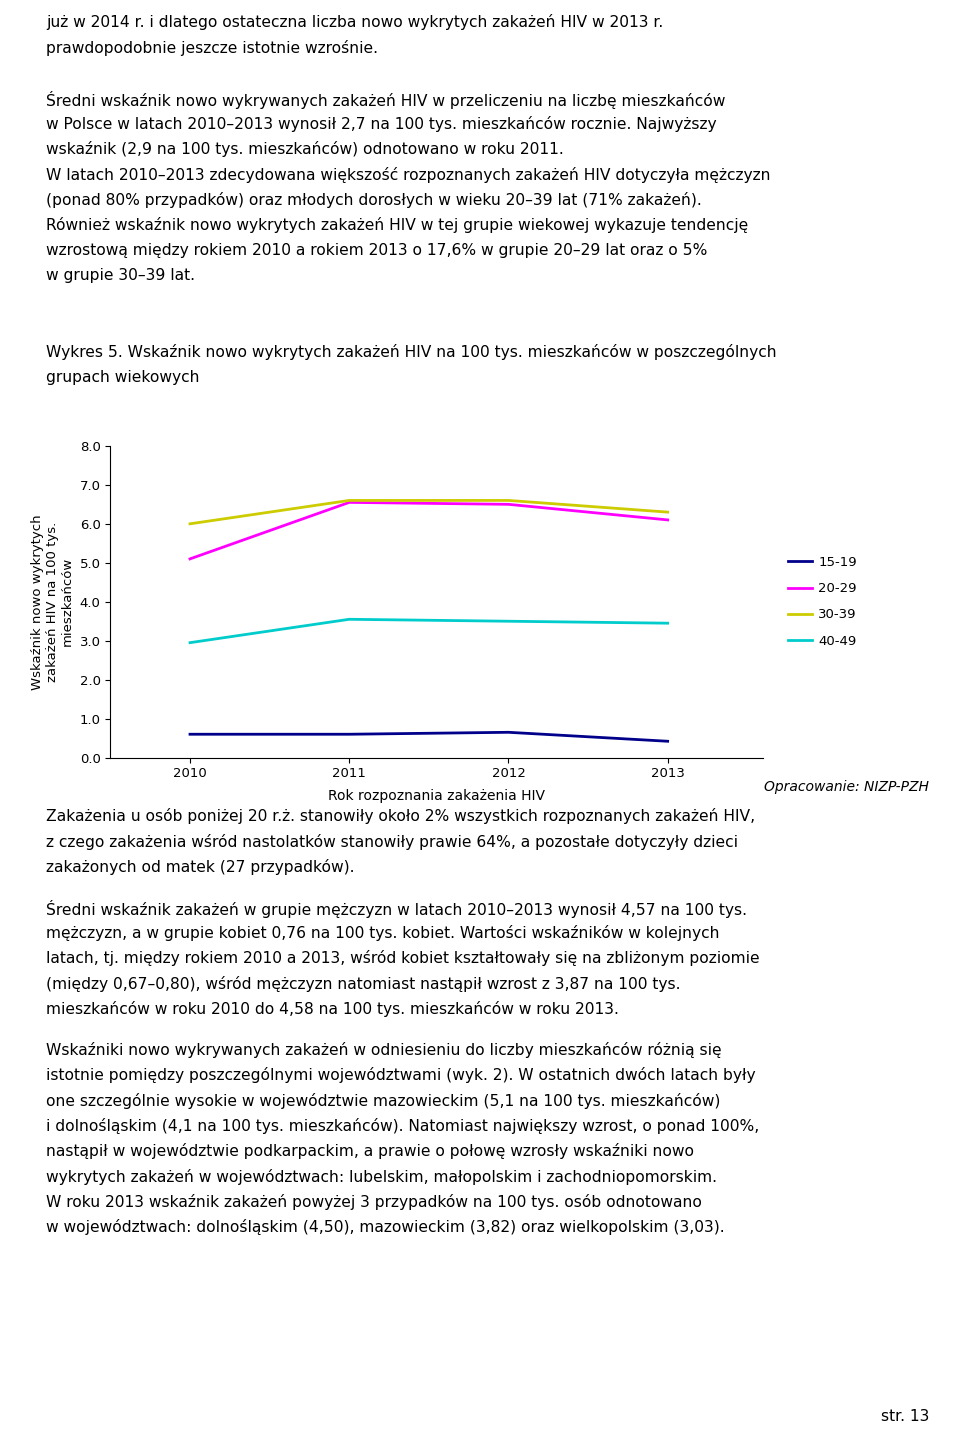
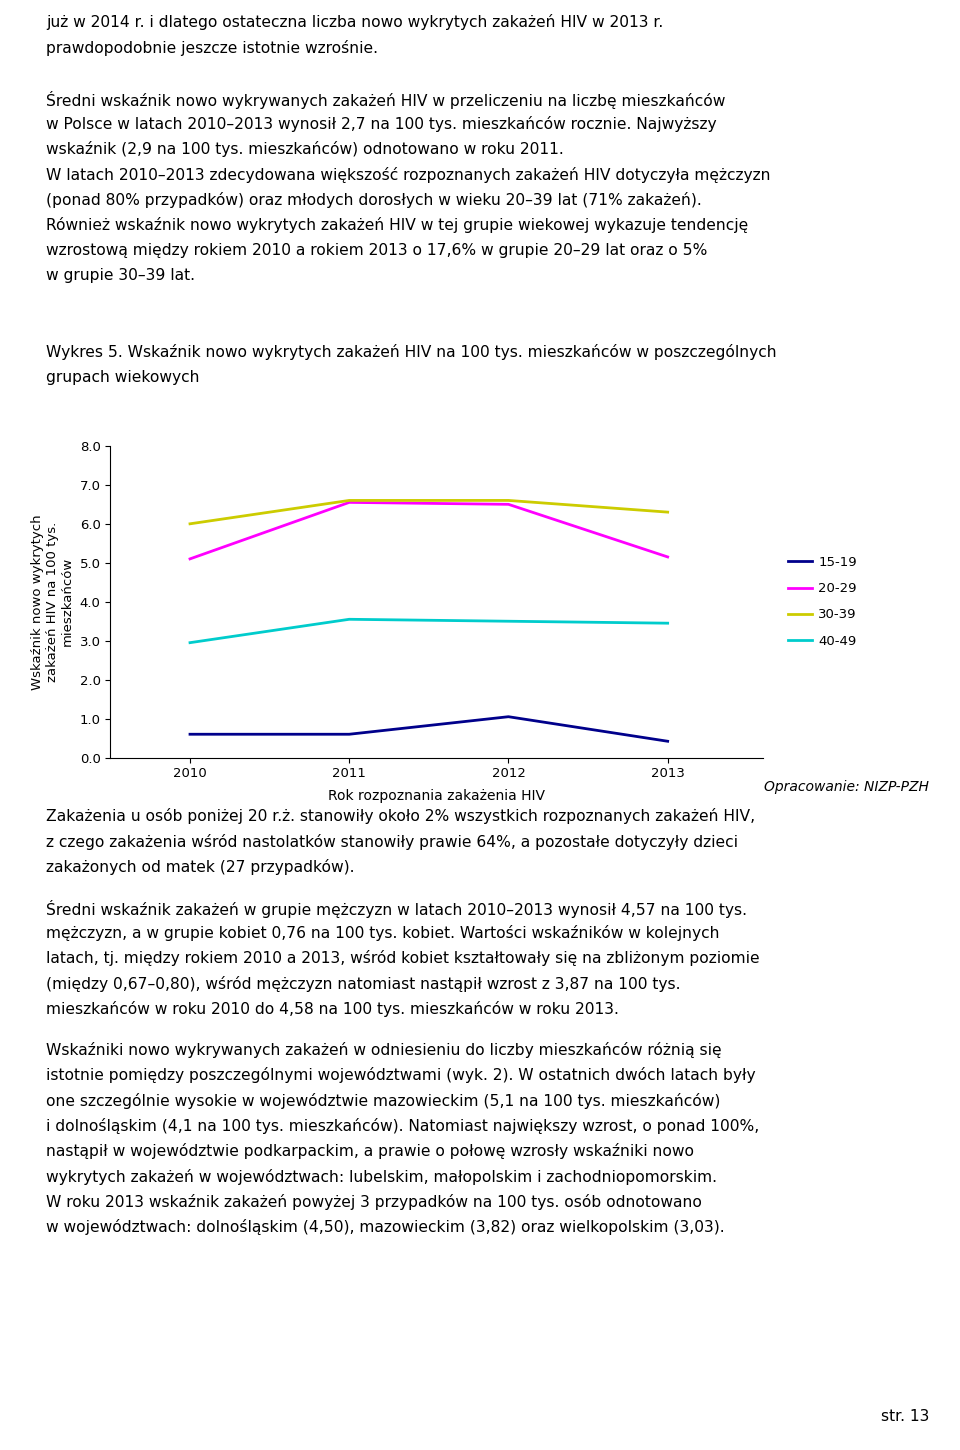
15-19/2012: 0.65 -> 1.05
20-29/2013: 6.10 -> 5.15
